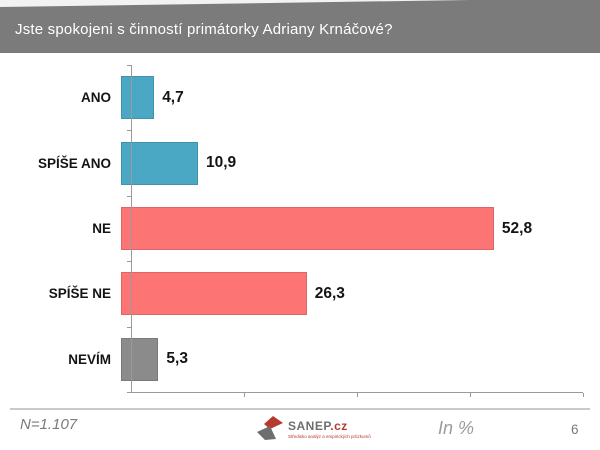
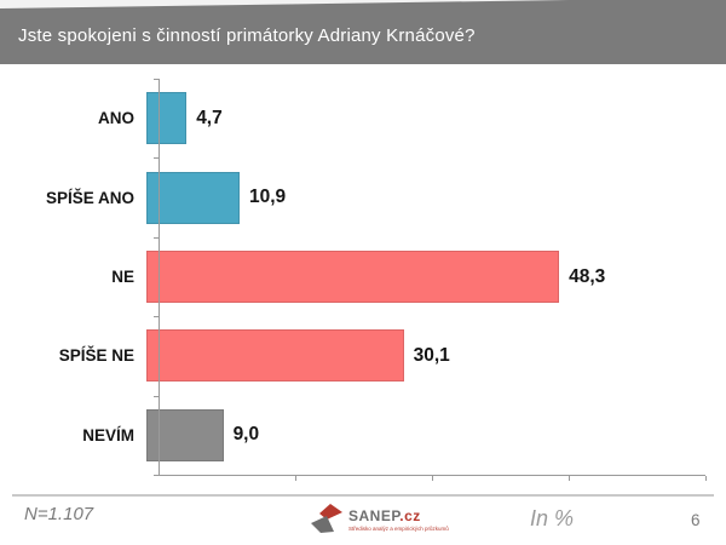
NE: 52,8 -> 48,3
SPÍŠE NE: 26,3 -> 30,1
NEVÍM: 5,3 -> 9,0
